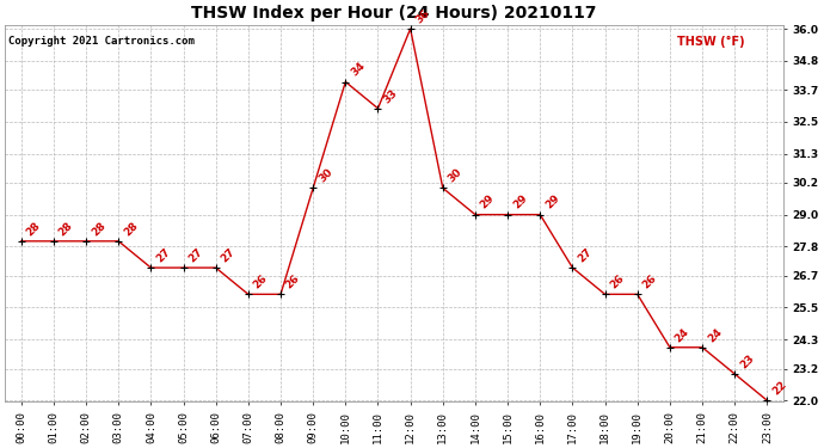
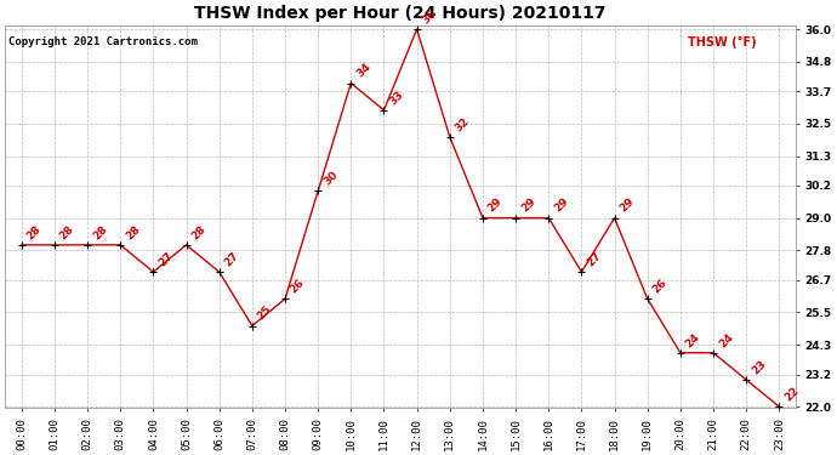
05:00: 27 -> 28
07:00: 26 -> 25
13:00: 30 -> 32
18:00: 26 -> 29
